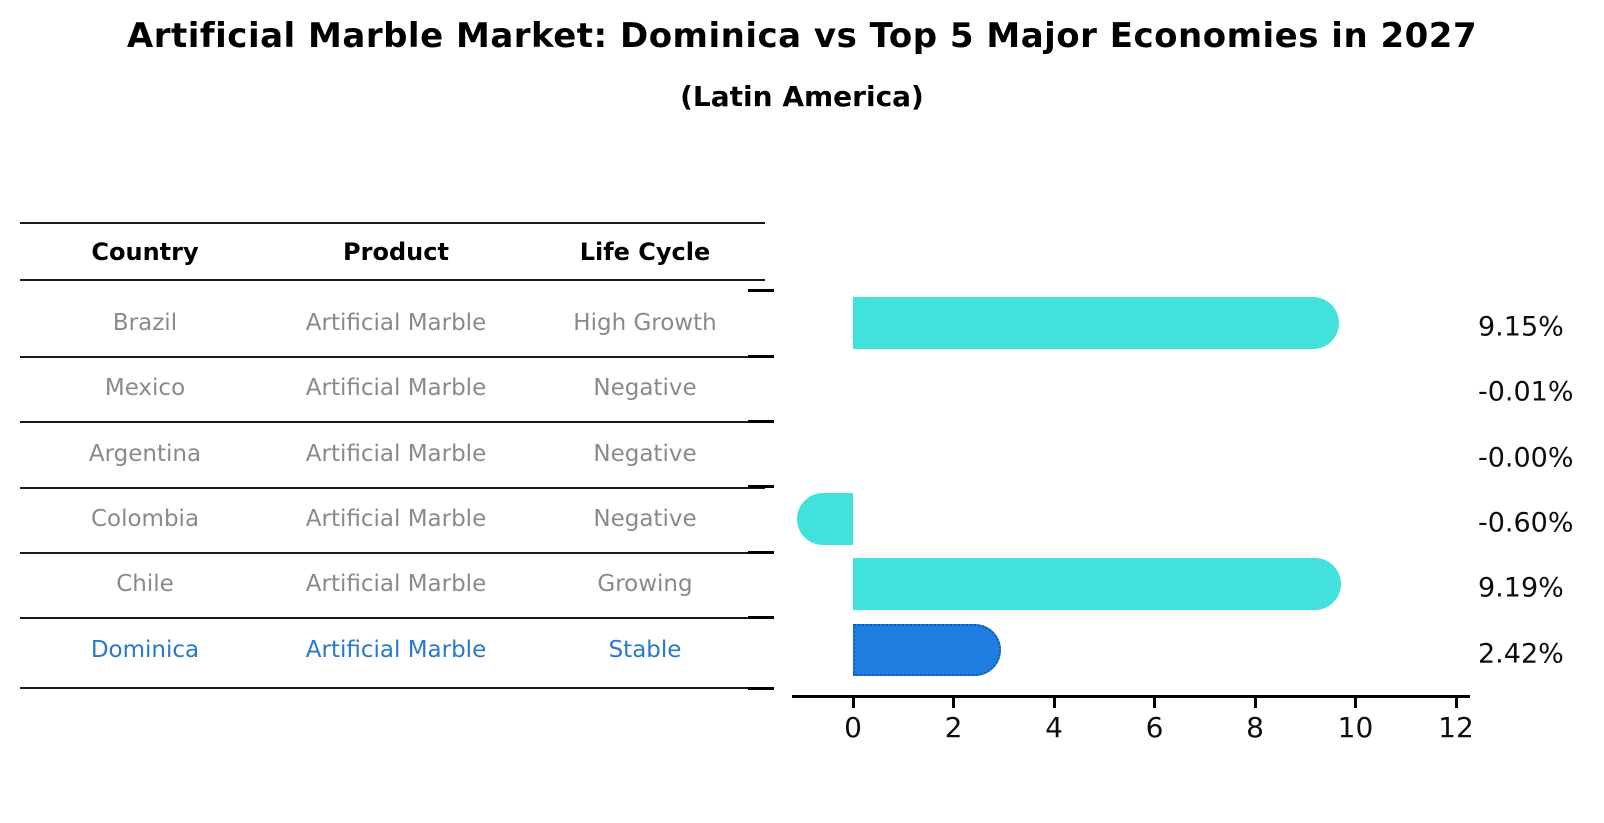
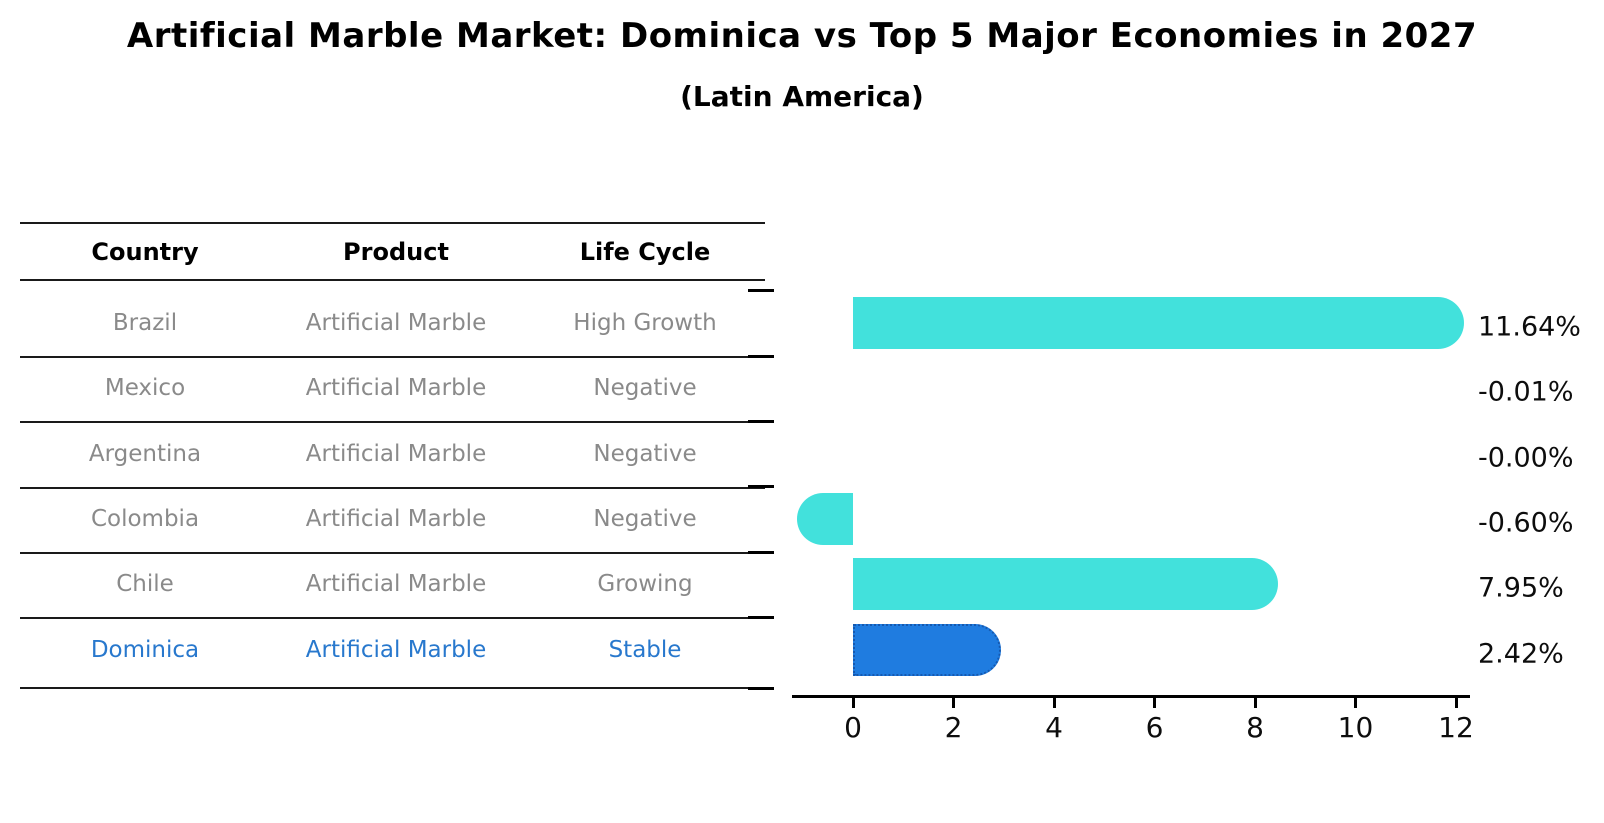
Brazil: 9.15% -> 11.64%
Chile: 9.19% -> 7.95%
